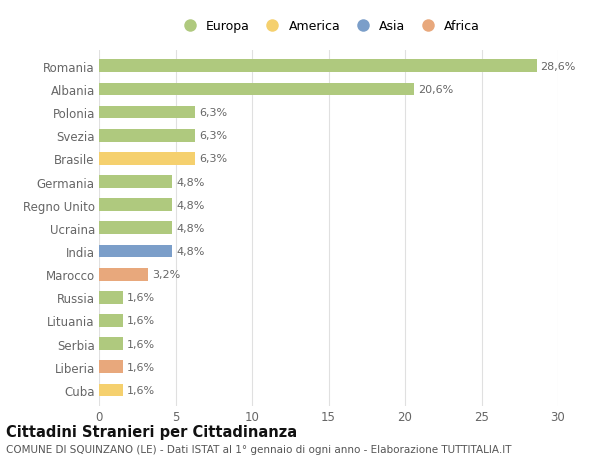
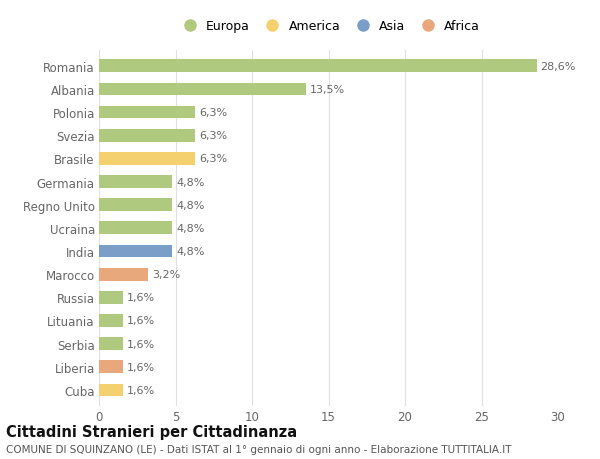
Albania: 20,6% -> 13,5%
